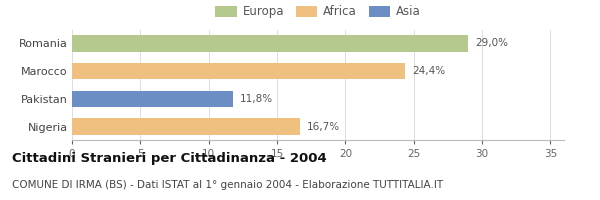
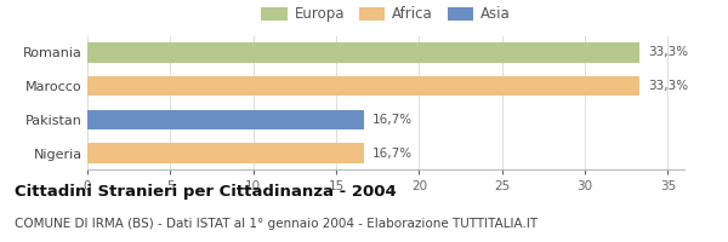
Romania: 29,0% -> 33,3%
Marocco: 24,4% -> 33,3%
Pakistan: 11,8% -> 16,7%
